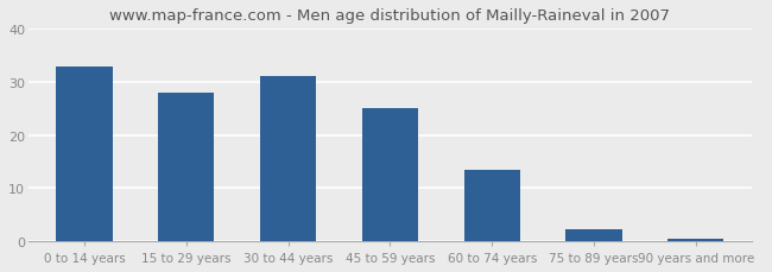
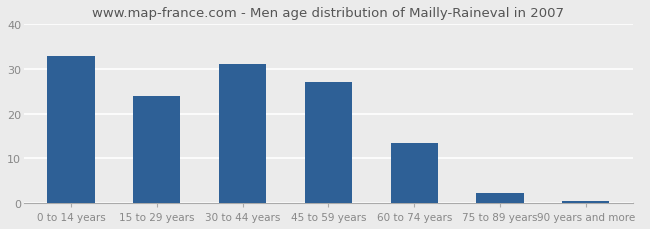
15 to 29 years: 28.0 -> 24.0
45 to 59 years: 25.0 -> 27.0
